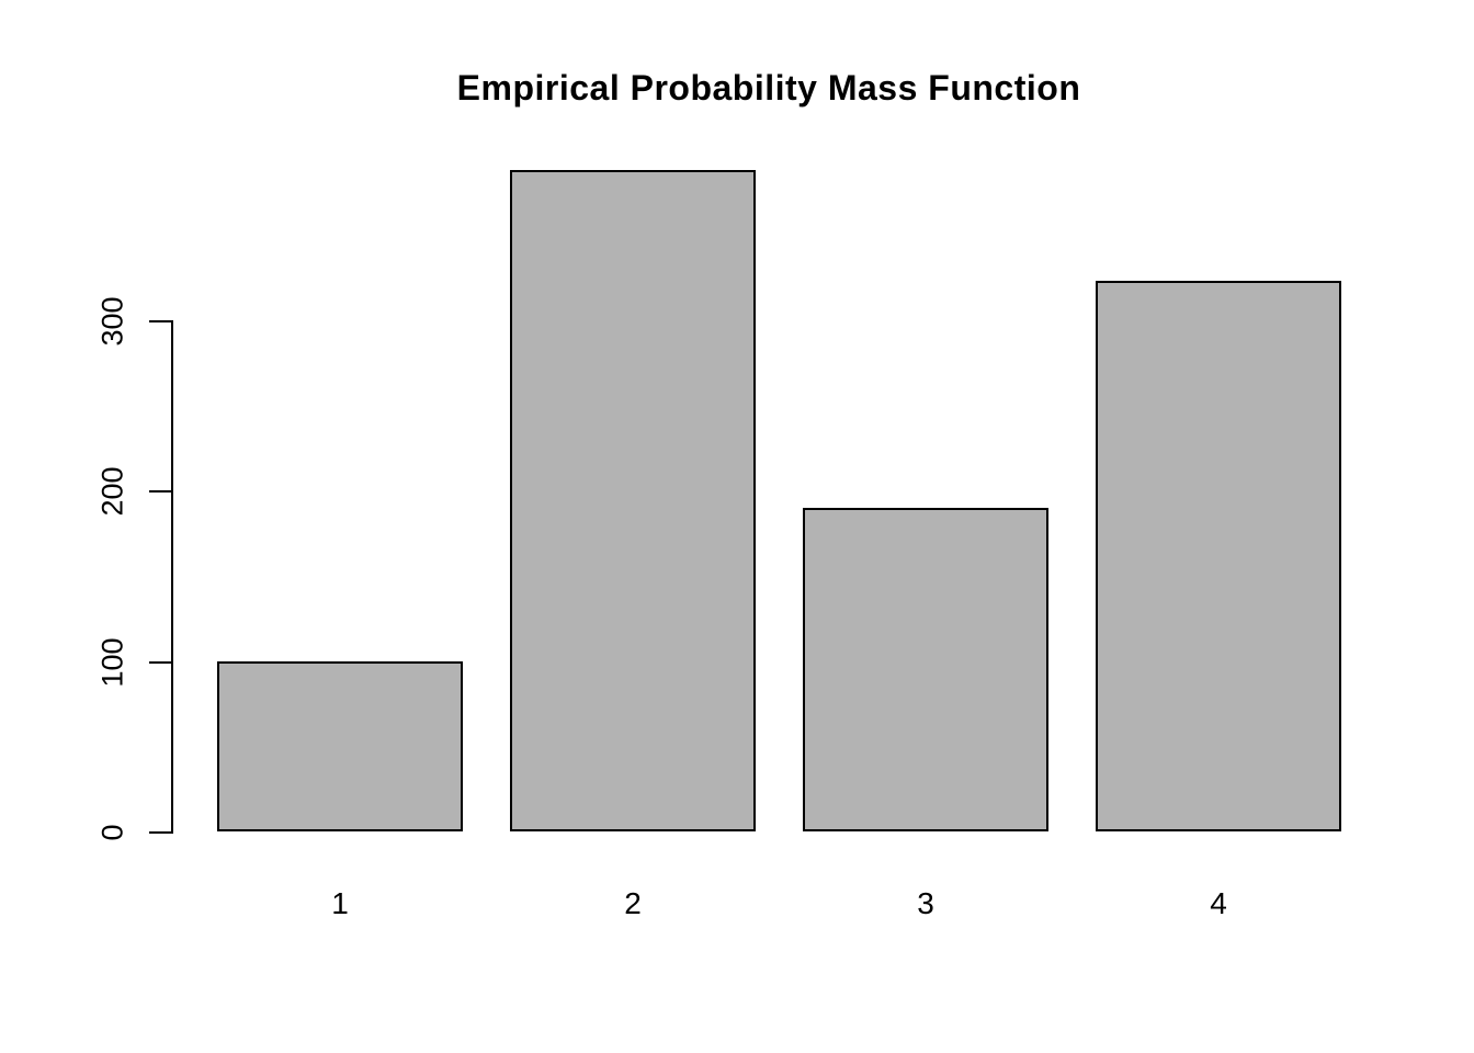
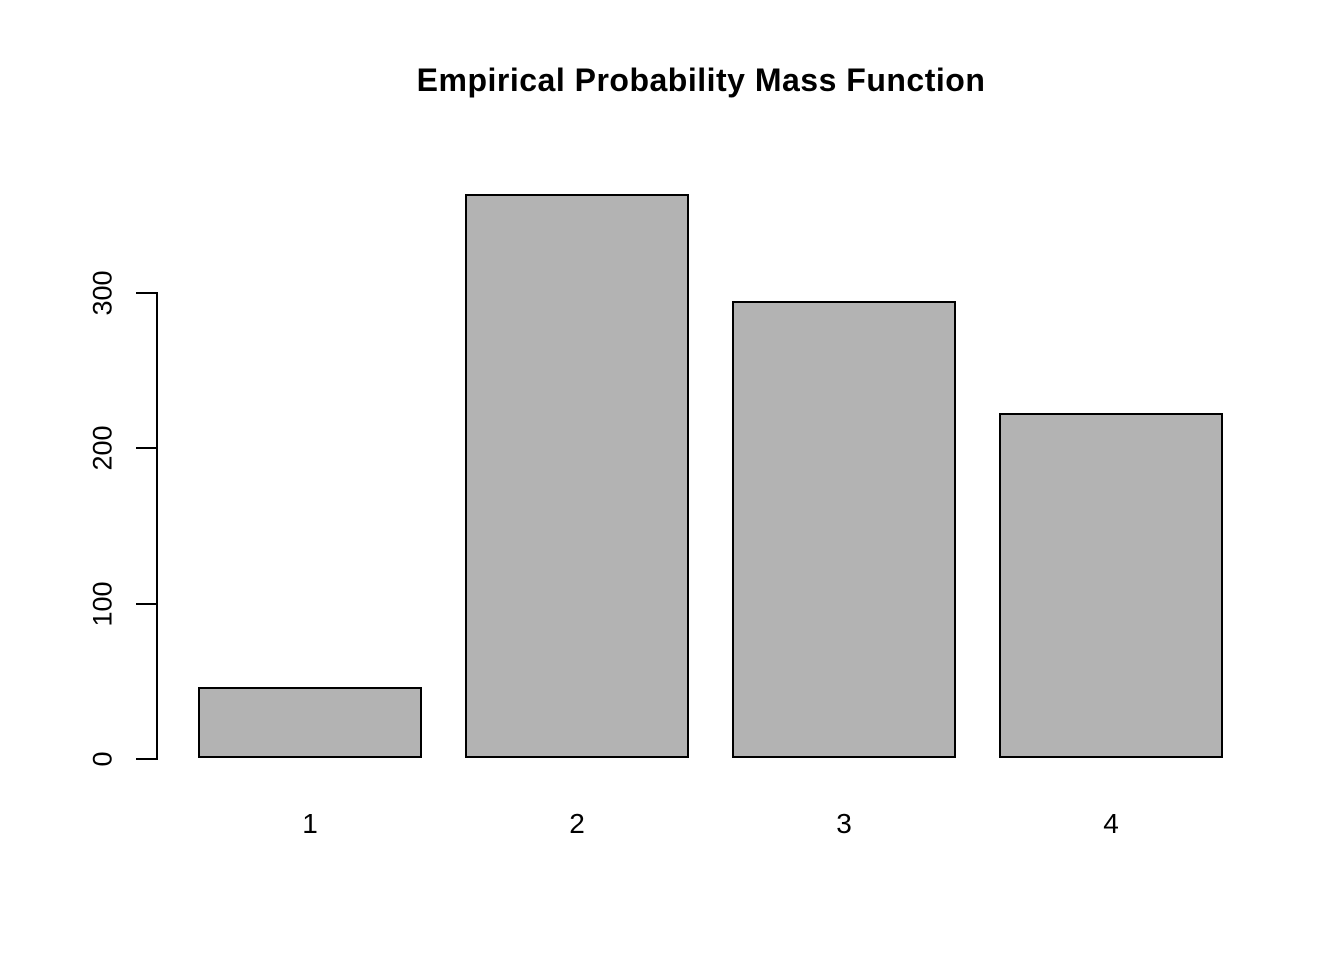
1: 100 -> 46
2: 388 -> 363
3: 190 -> 294
4: 323 -> 222
